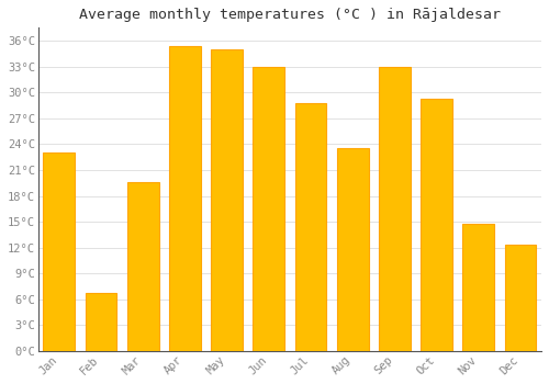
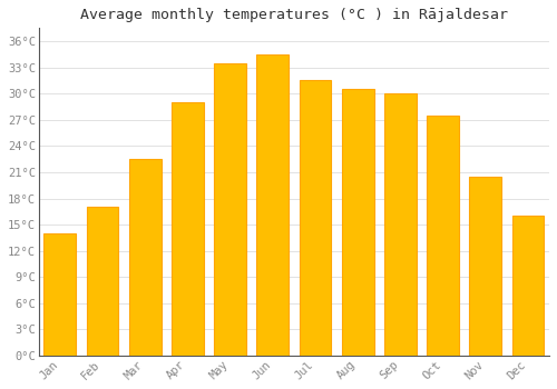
Jan: 23.0°C -> 14.0°C
Feb: 6.8°C -> 17.0°C
Mar: 19.6°C -> 22.5°C
Apr: 35.4°C -> 29.0°C
May: 35.0°C -> 33.5°C
Jun: 33.0°C -> 34.5°C
Jul: 28.8°C -> 31.5°C
Aug: 23.6°C -> 30.5°C
Sep: 33.0°C -> 30.0°C
Oct: 29.2°C -> 27.5°C
Nov: 14.8°C -> 20.5°C
Dec: 12.4°C -> 16.0°C
